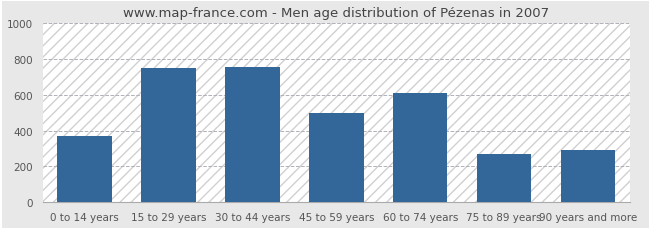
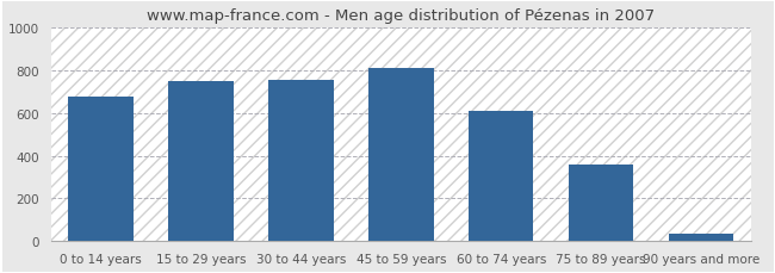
0 to 14 years: 370 -> 680
45 to 59 years: 500 -> 810
75 to 89 years: 270 -> 360
90 years and more: 290 -> 40
